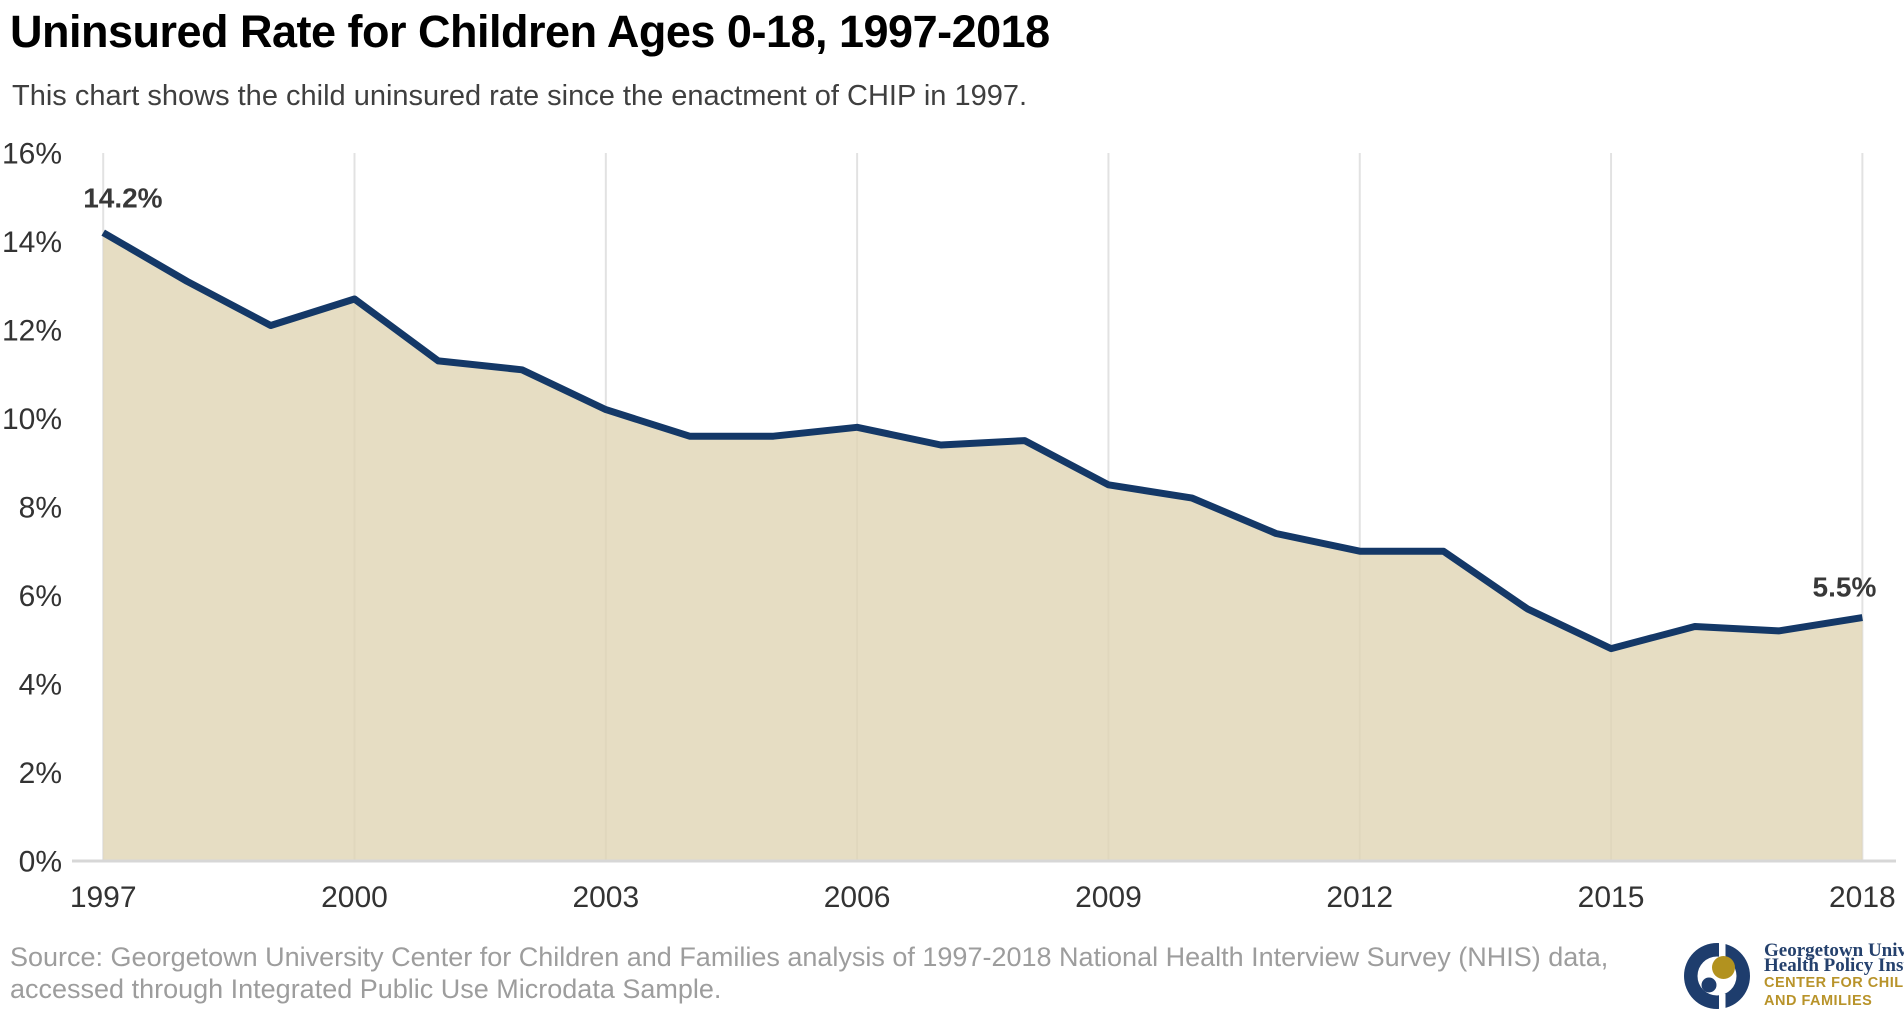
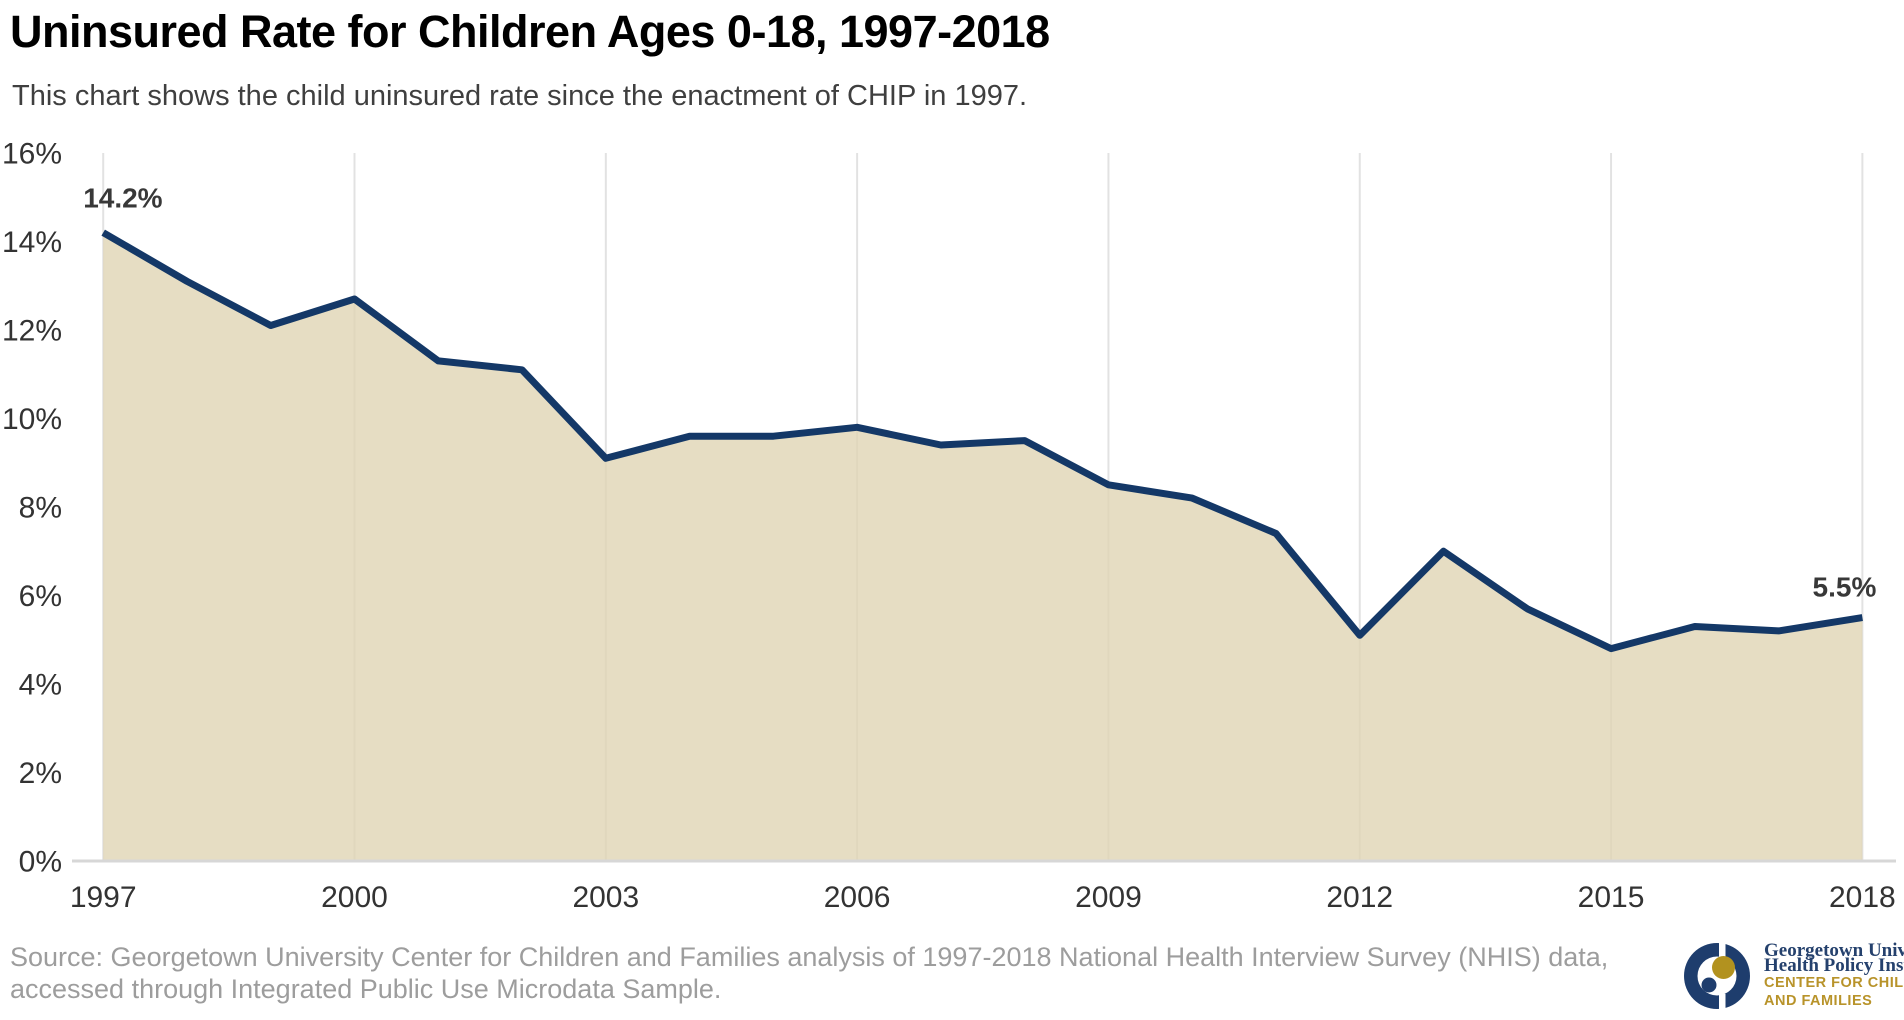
2003: 10.2% -> 9.1%
2012: 7.0% -> 5.1%
